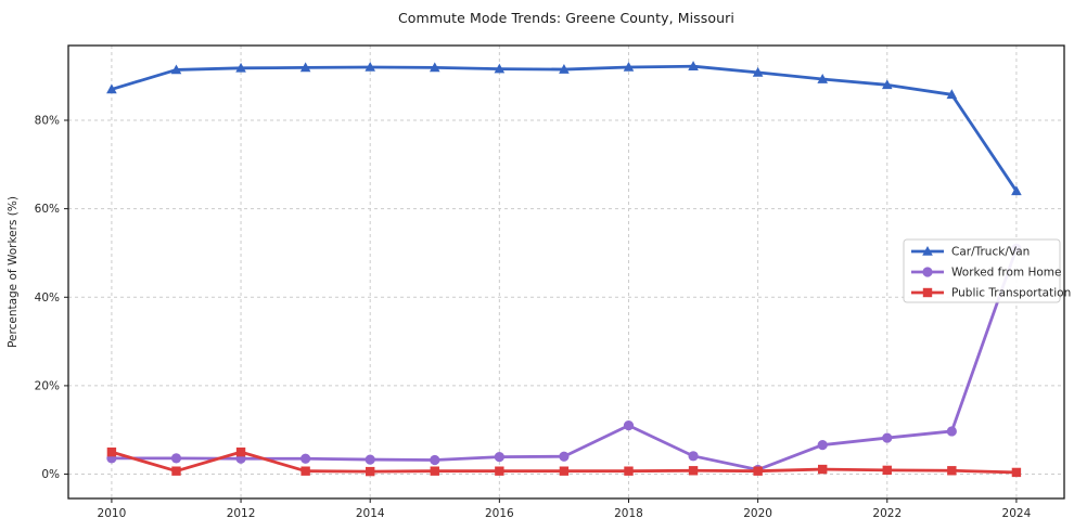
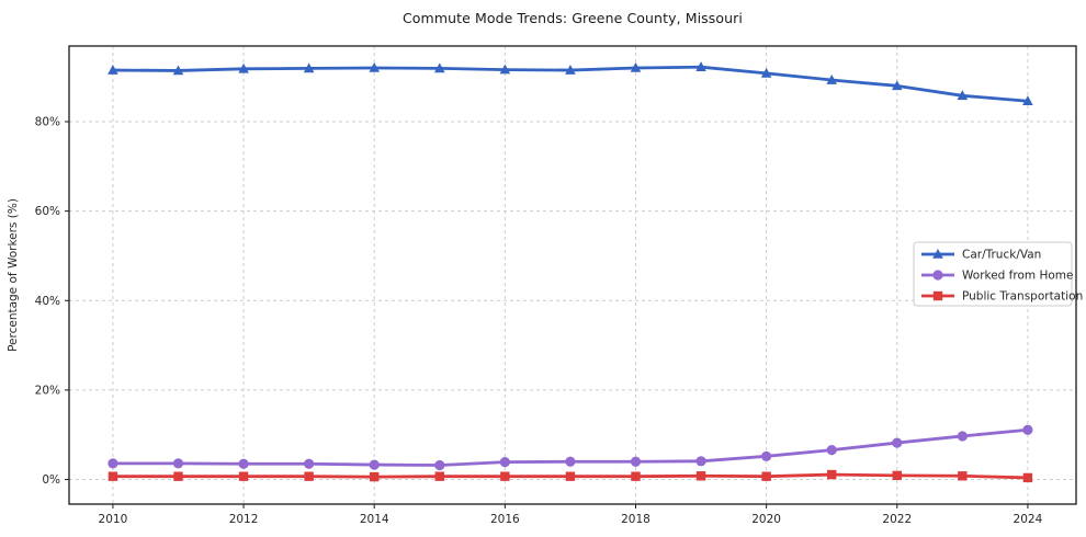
Car/Truck/Van/2010: 87% -> 92%
Public Transportation/2010: 5% -> 1%
Public Transportation/2012: 5% -> 1%
Worked from Home/2018: 11% -> 4%
Worked from Home/2020: 1% -> 5%
Car/Truck/Van/2024: 64% -> 85%
Worked from Home/2024: 51% -> 11%
